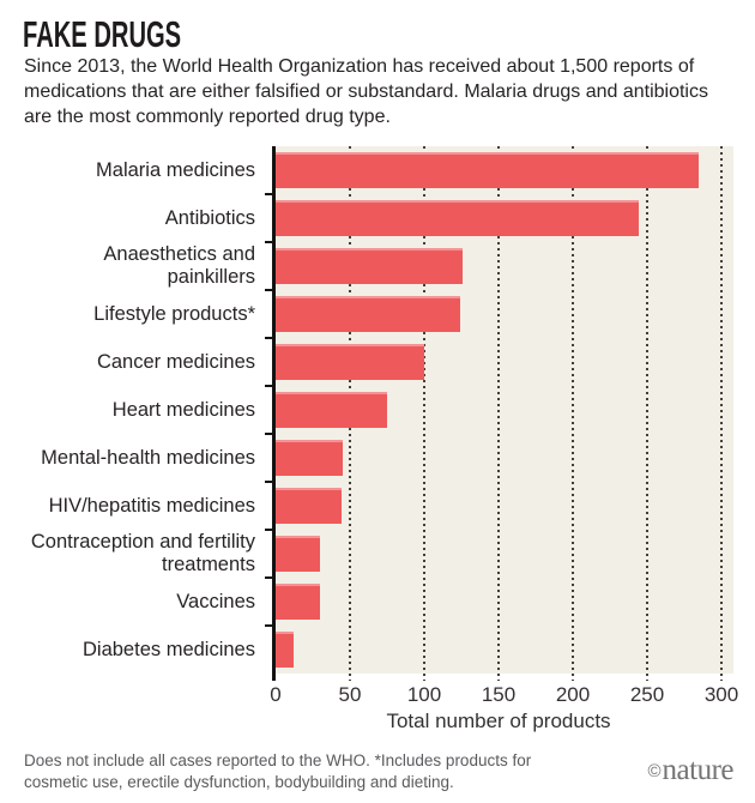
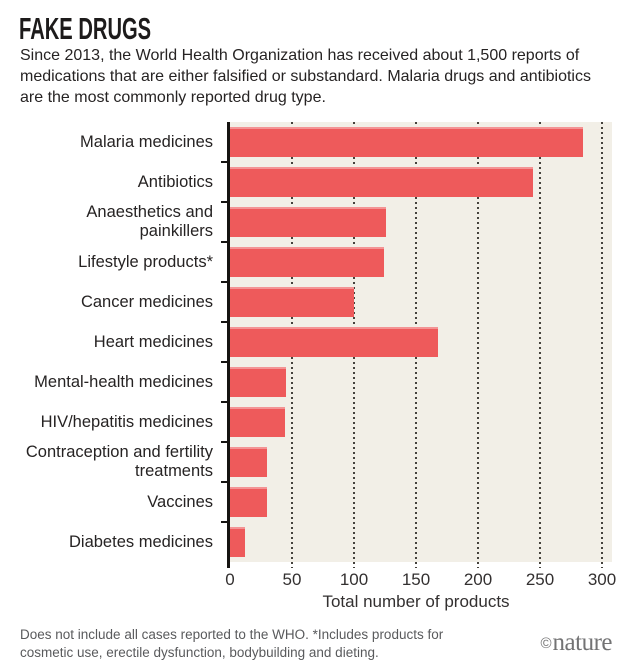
Heart medicines: 75 -> 168
